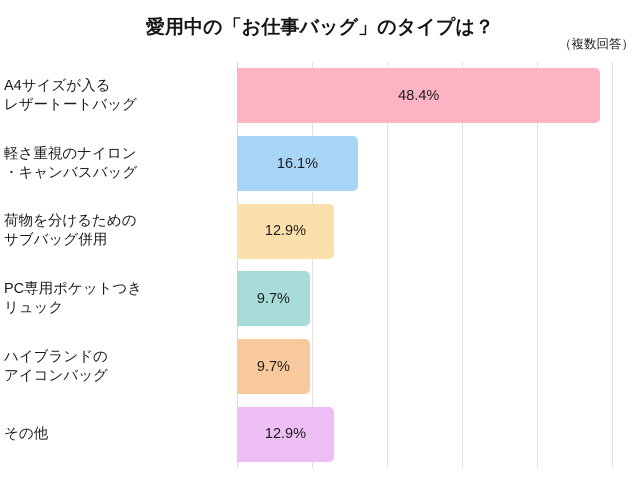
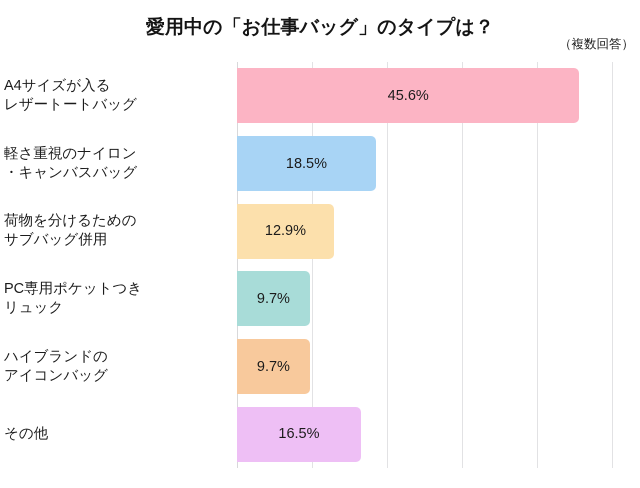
A4サイズが入る レザートートバッグ: 48.4% -> 45.6%
軽さ重視のナイロン ・キャンバスバッグ: 16.1% -> 18.5%
その他: 12.9% -> 16.5%
